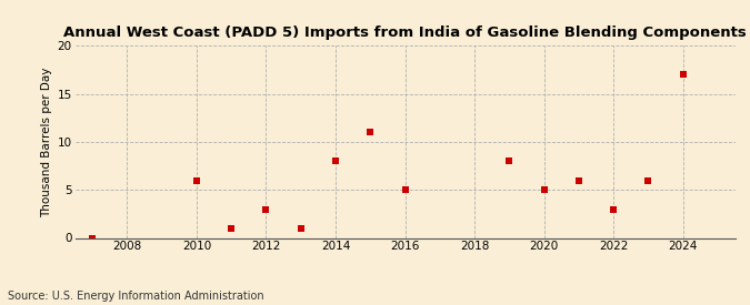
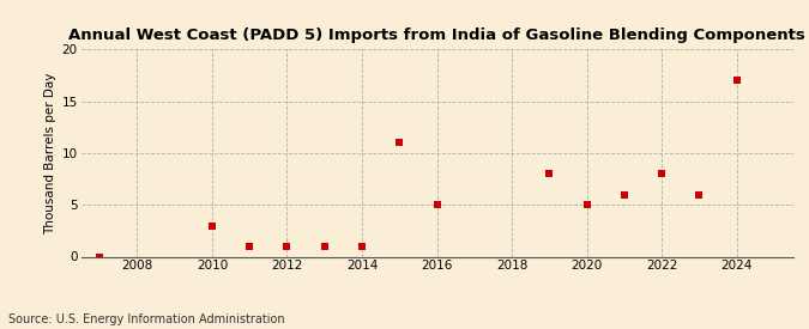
2010: 6 -> 3
2012: 3 -> 1
2014: 8 -> 1
2022: 3 -> 8
